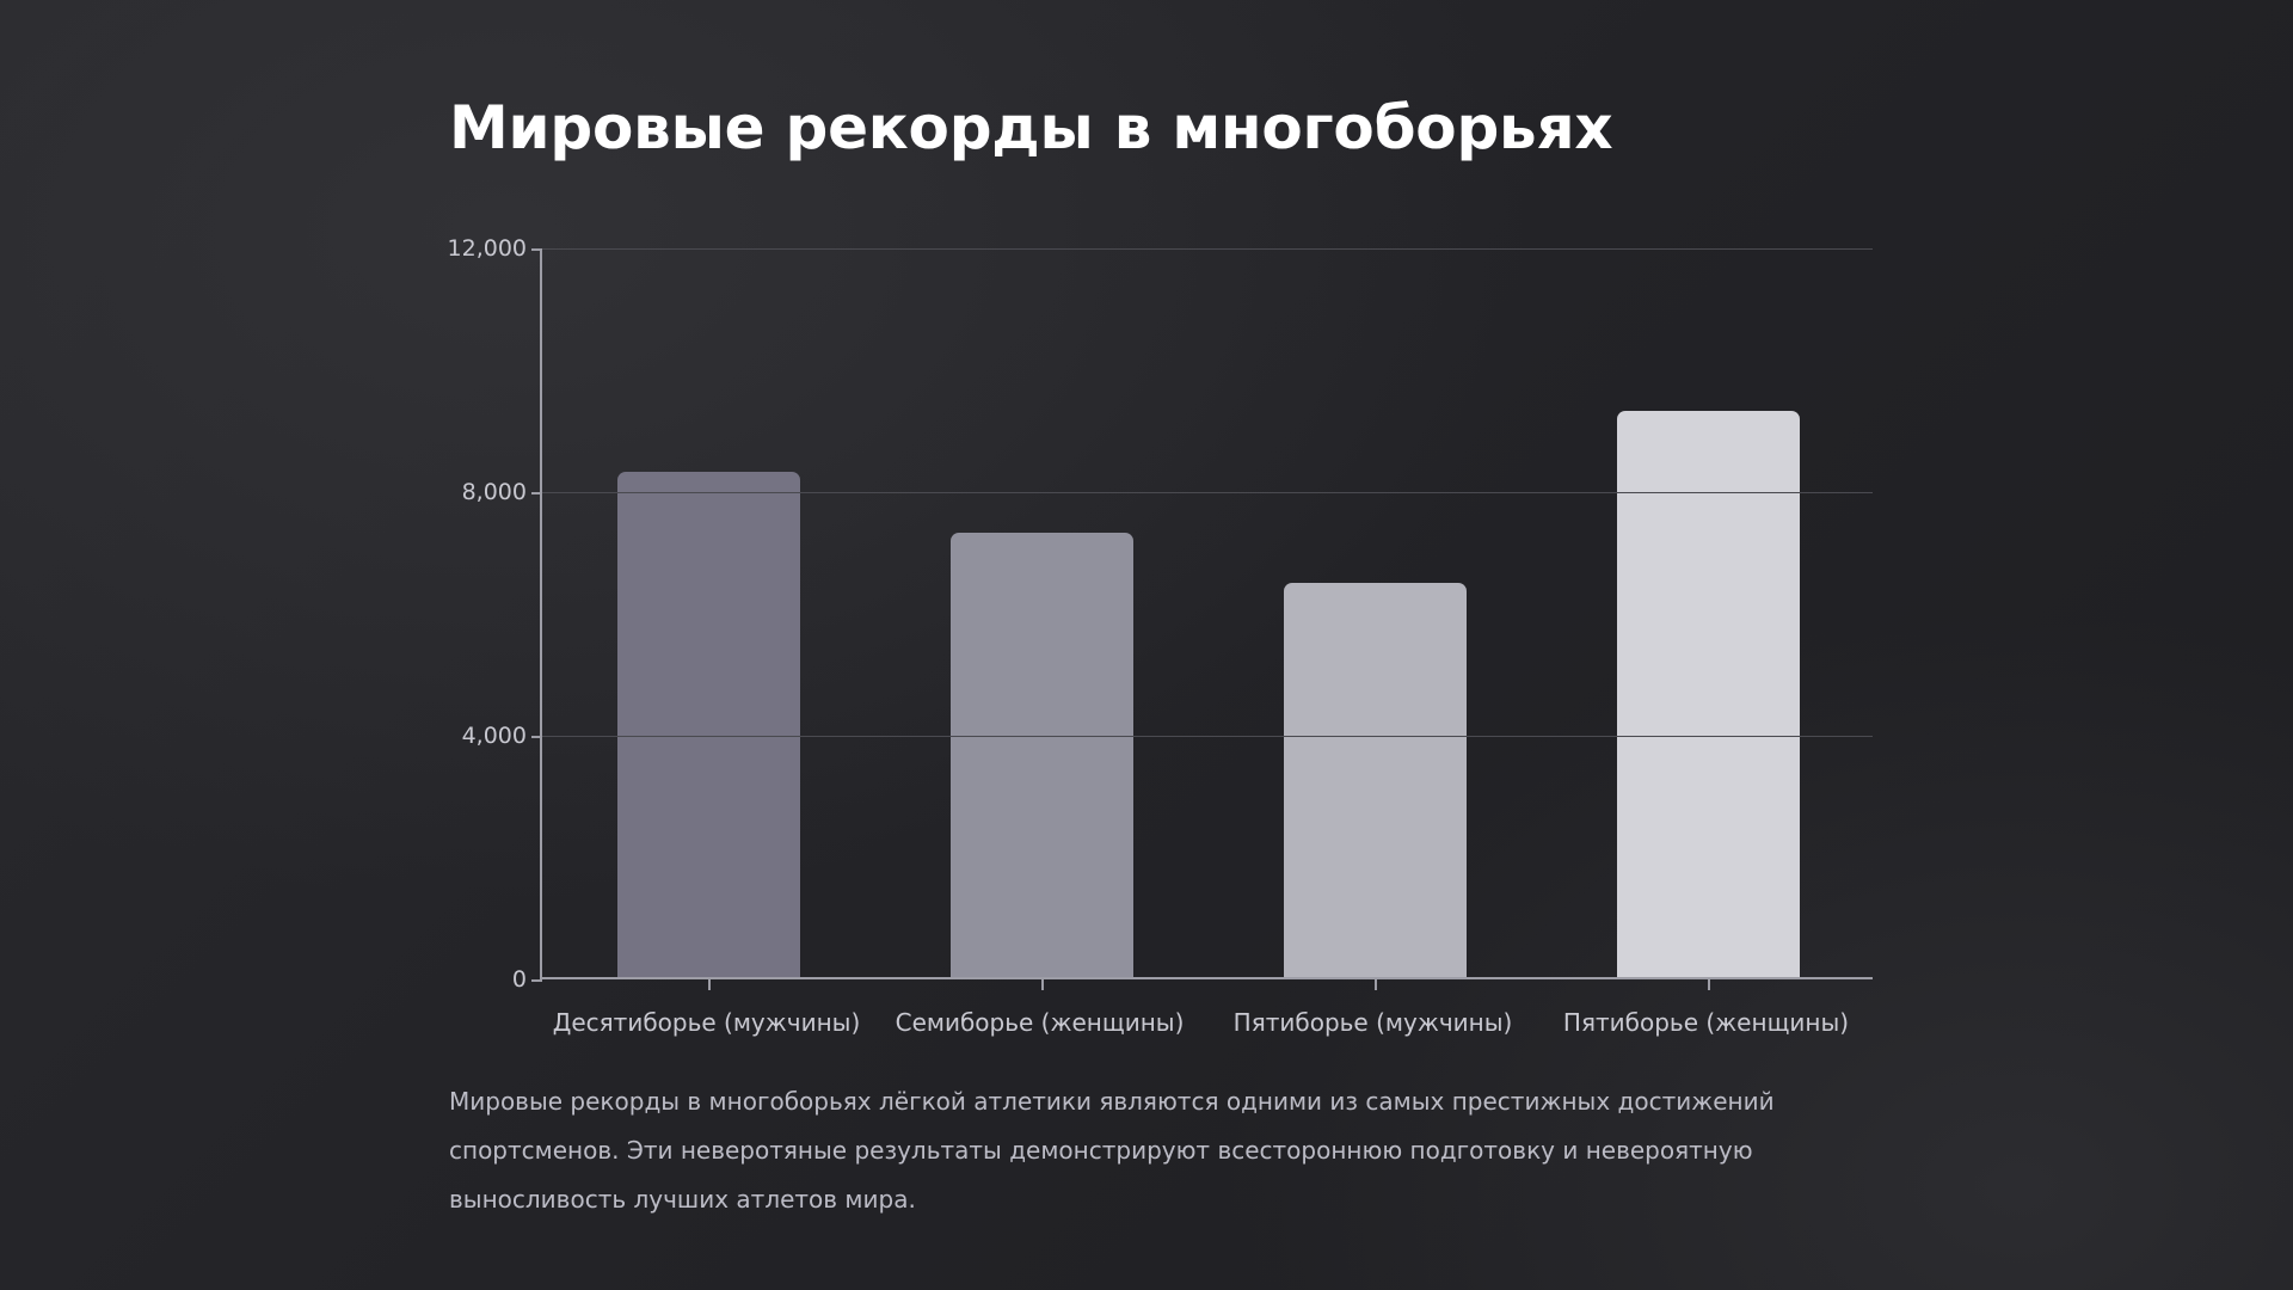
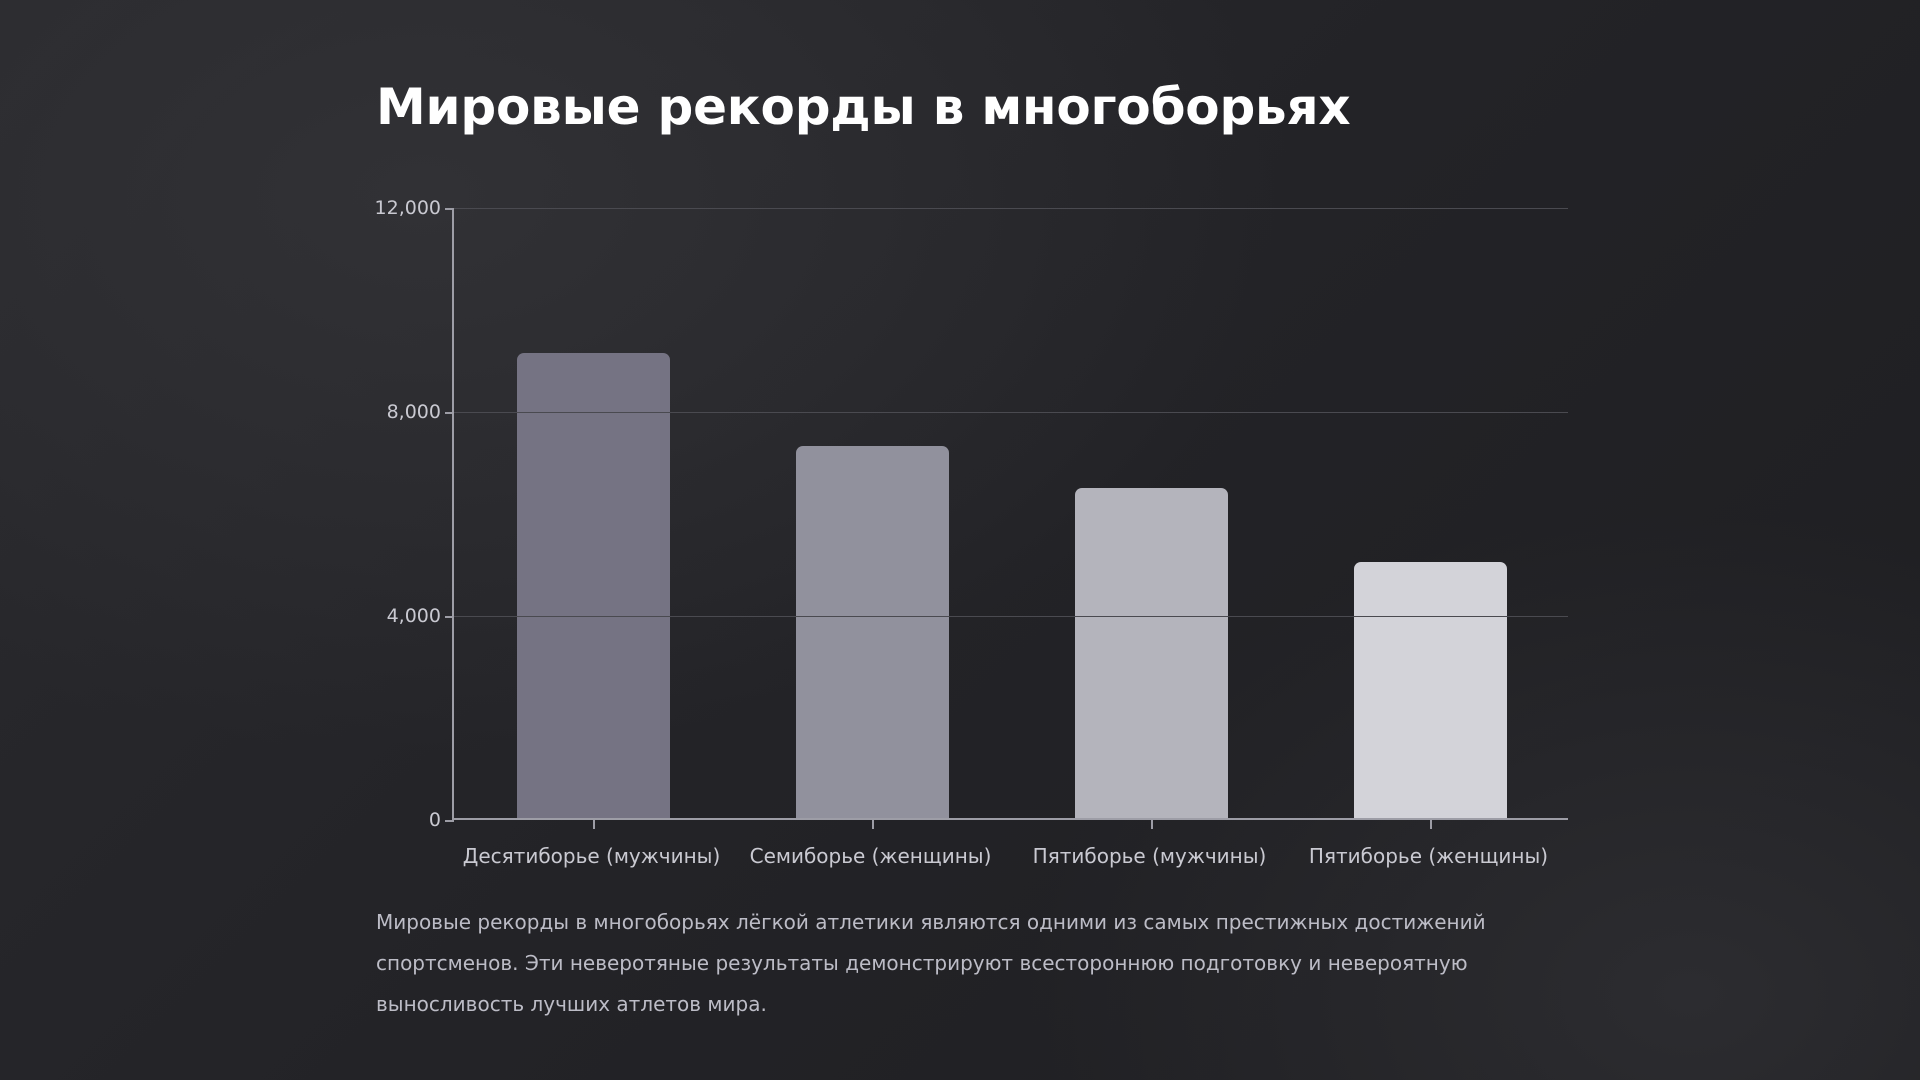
Десятиборье (мужчины): 8300 -> 9100
Пятиборье (женщины): 9300 -> 5000
